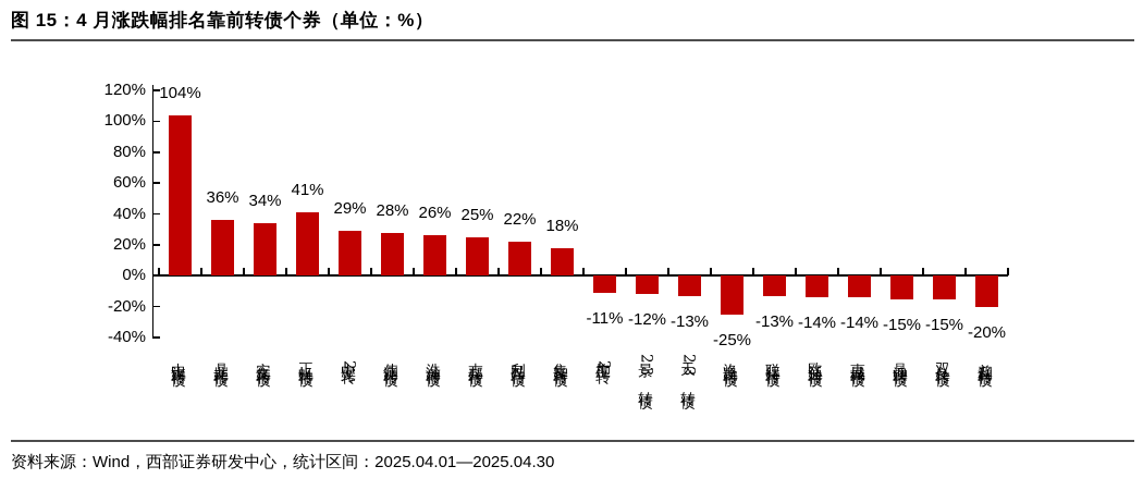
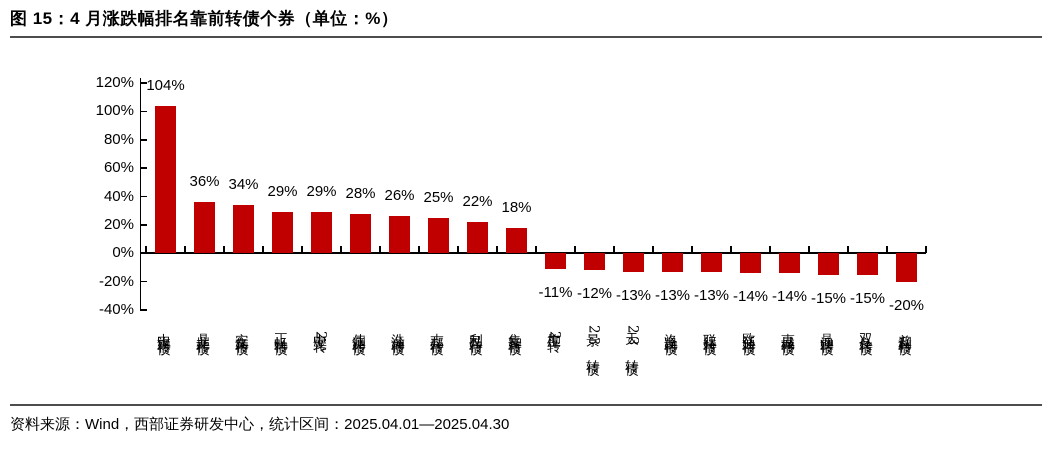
正帆转债: 41% -> 29%
洛凯转债: -25% -> -13%
